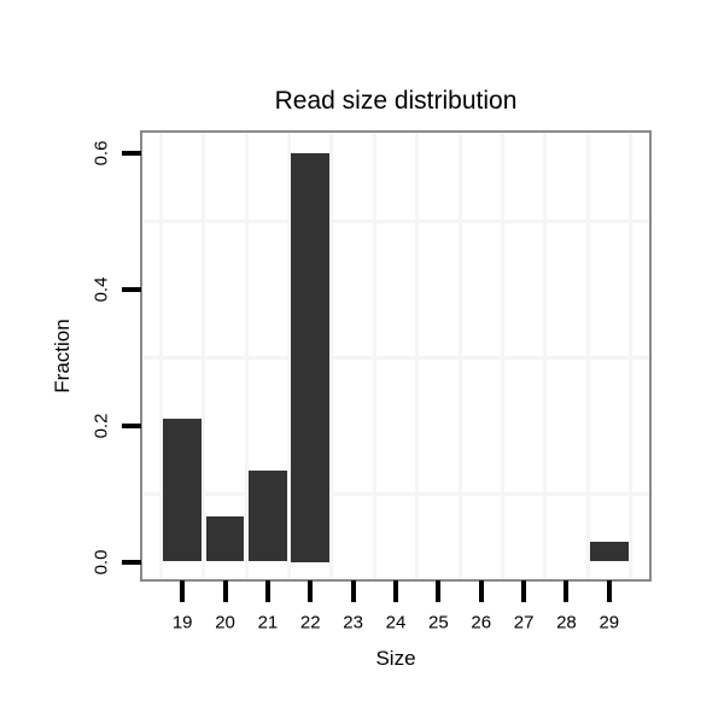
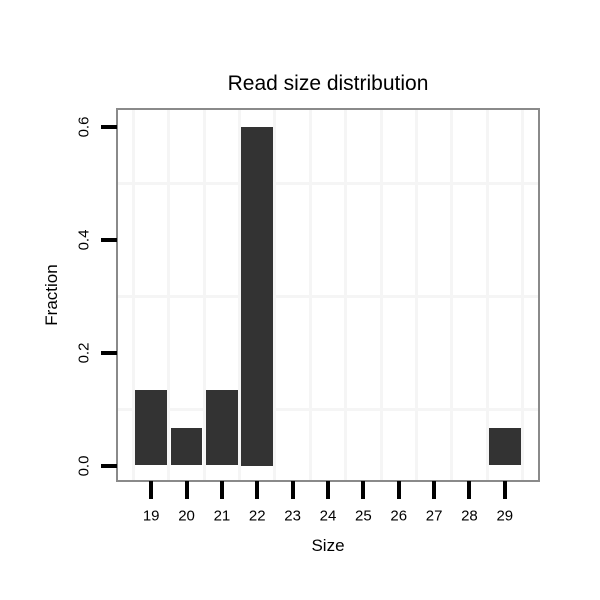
19: 0.21 -> 0.13
29: 0.03 -> 0.07
